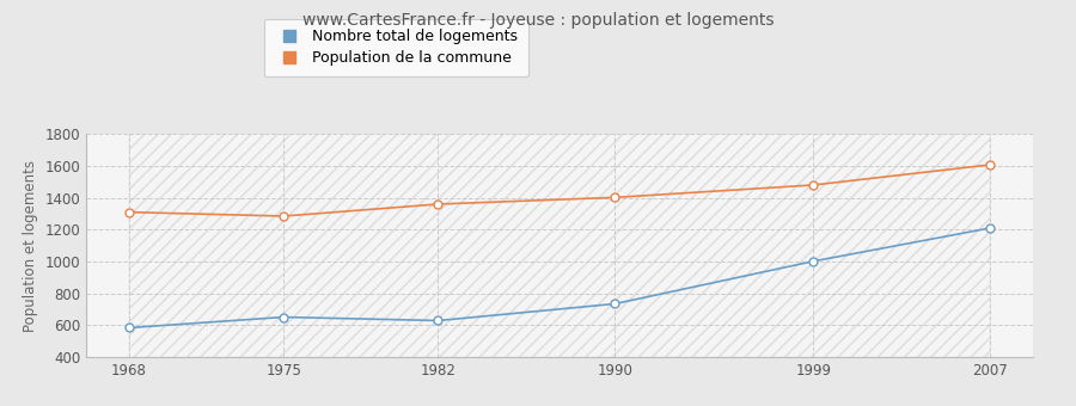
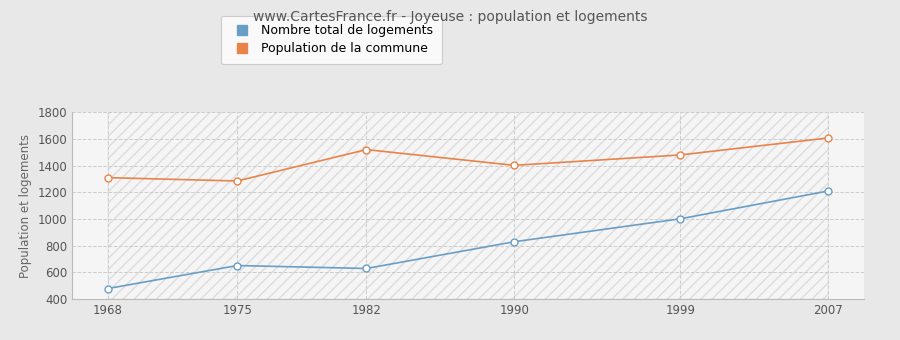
Nombre total de logements/1968: 580 -> 480
Population de la commune/1982: 1360 -> 1520
Nombre total de logements/1990: 740 -> 830
